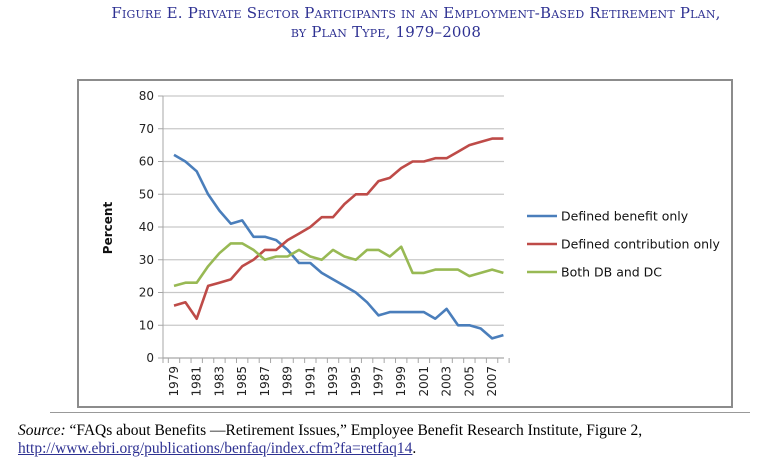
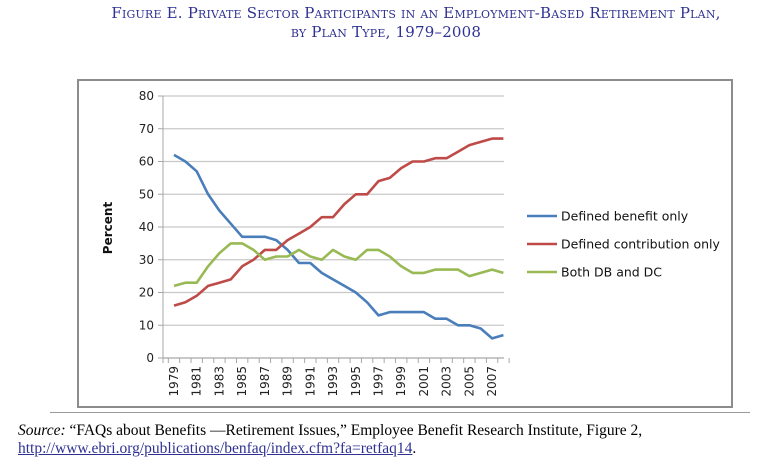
Defined contribution only/1981: 12 -> 19
Defined benefit only/1985: 42 -> 37
Both DB and DC/1999: 34 -> 28
Defined benefit only/2003: 15 -> 12
